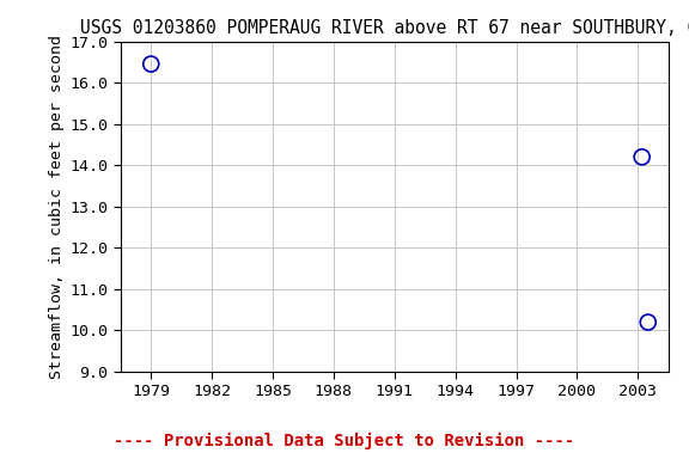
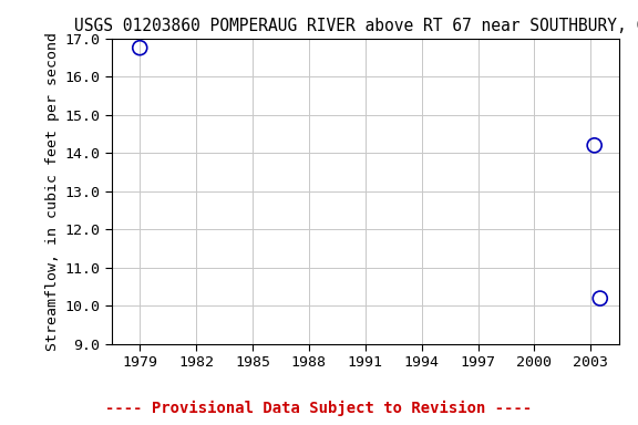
1979: 16.45 -> 16.75
